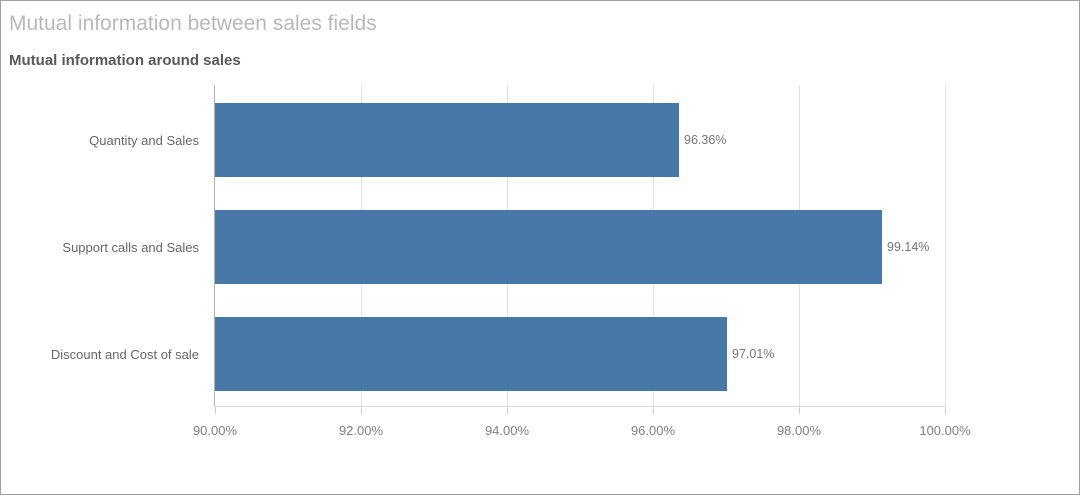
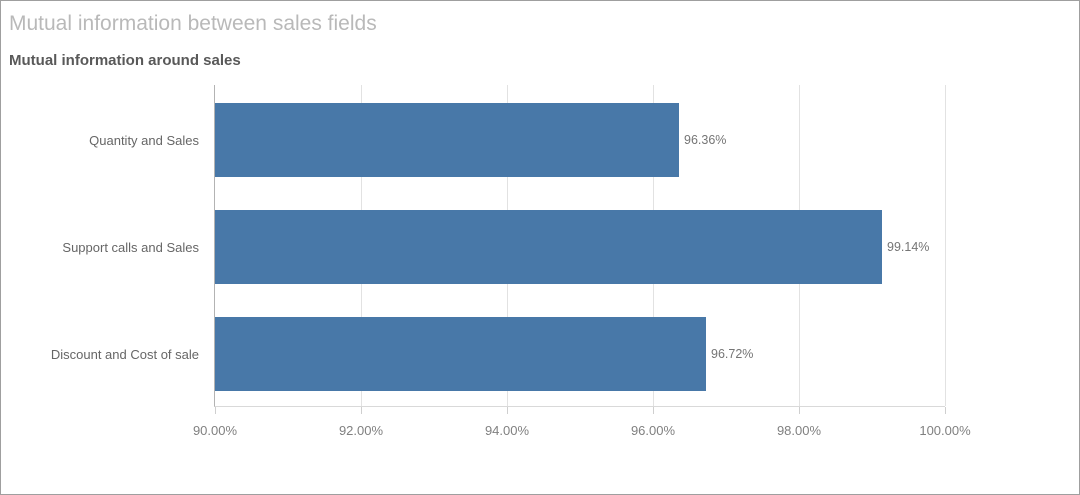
Discount and Cost of sale: 97.01% -> 96.72%
